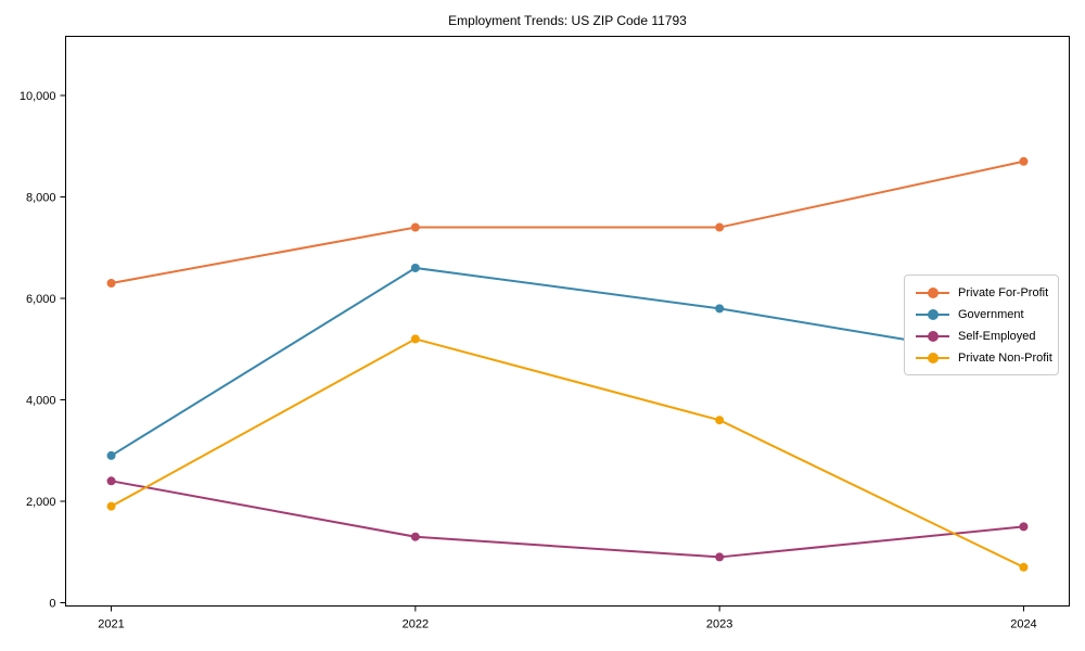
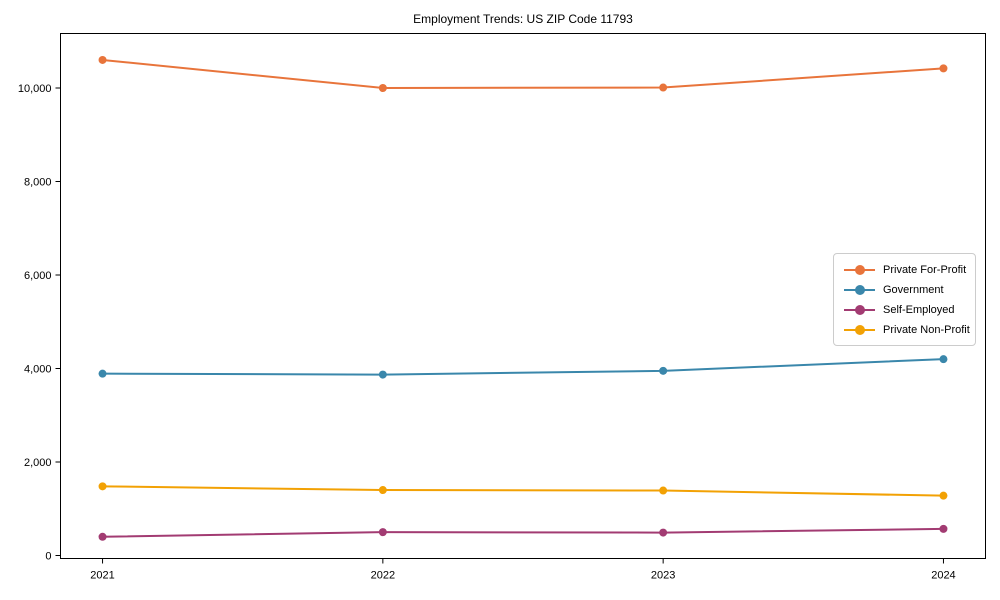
Private For-Profit/2021: 6300 -> 10600
Government/2021: 2900 -> 3900
Self-Employed/2021: 2400 -> 400
Private Non-Profit/2021: 1900 -> 1500
Private For-Profit/2022: 7400 -> 10000
Government/2022: 6600 -> 3900
Self-Employed/2022: 1300 -> 500
Private Non-Profit/2022: 5200 -> 1400
Private For-Profit/2023: 7400 -> 10000
Government/2023: 5800 -> 4000
Self-Employed/2023: 900 -> 500
Private Non-Profit/2023: 3600 -> 1400
Private For-Profit/2024: 8700 -> 10400
Government/2024: 4800 -> 4200
Self-Employed/2024: 1500 -> 600
Private Non-Profit/2024: 700 -> 1300
